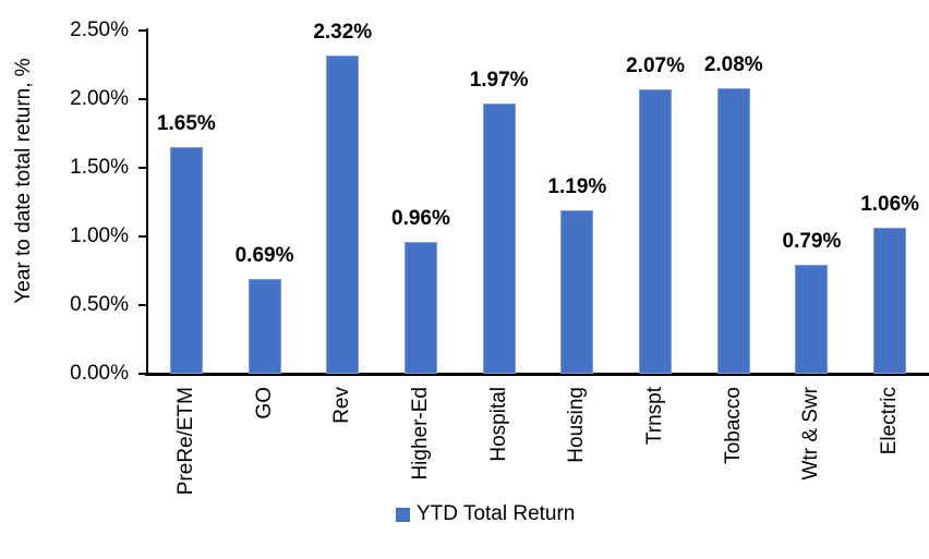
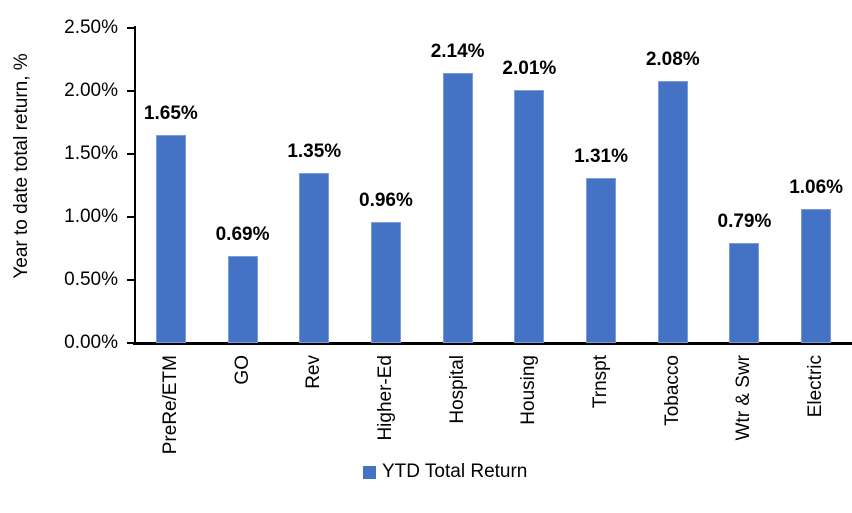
Rev: 2.32% -> 1.35%
Hospital: 1.97% -> 2.14%
Housing: 1.19% -> 2.01%
Trnspt: 2.07% -> 1.31%
